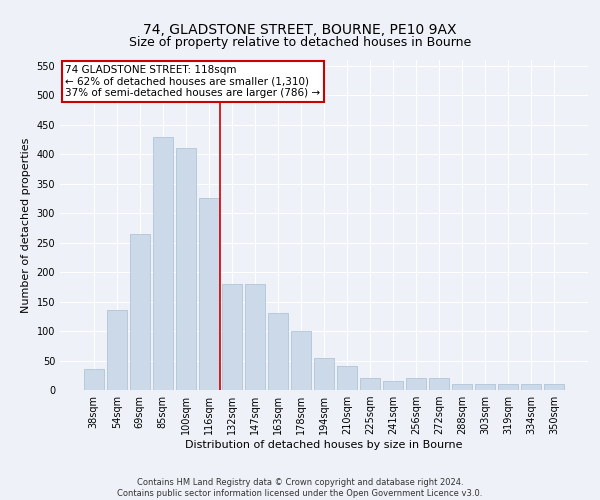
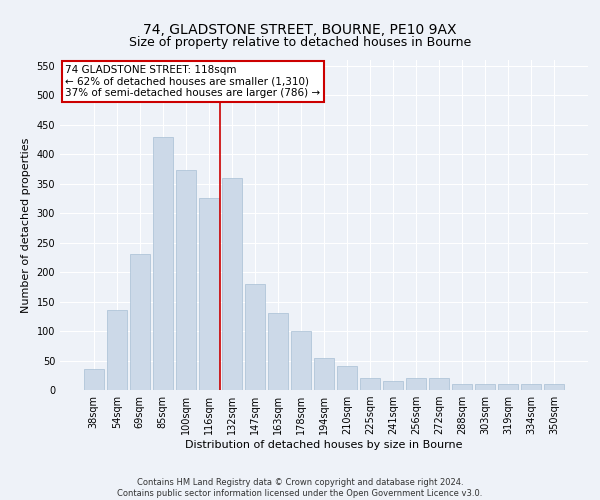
69sqm: 265 -> 230
100sqm: 410 -> 374
132sqm: 180 -> 360
